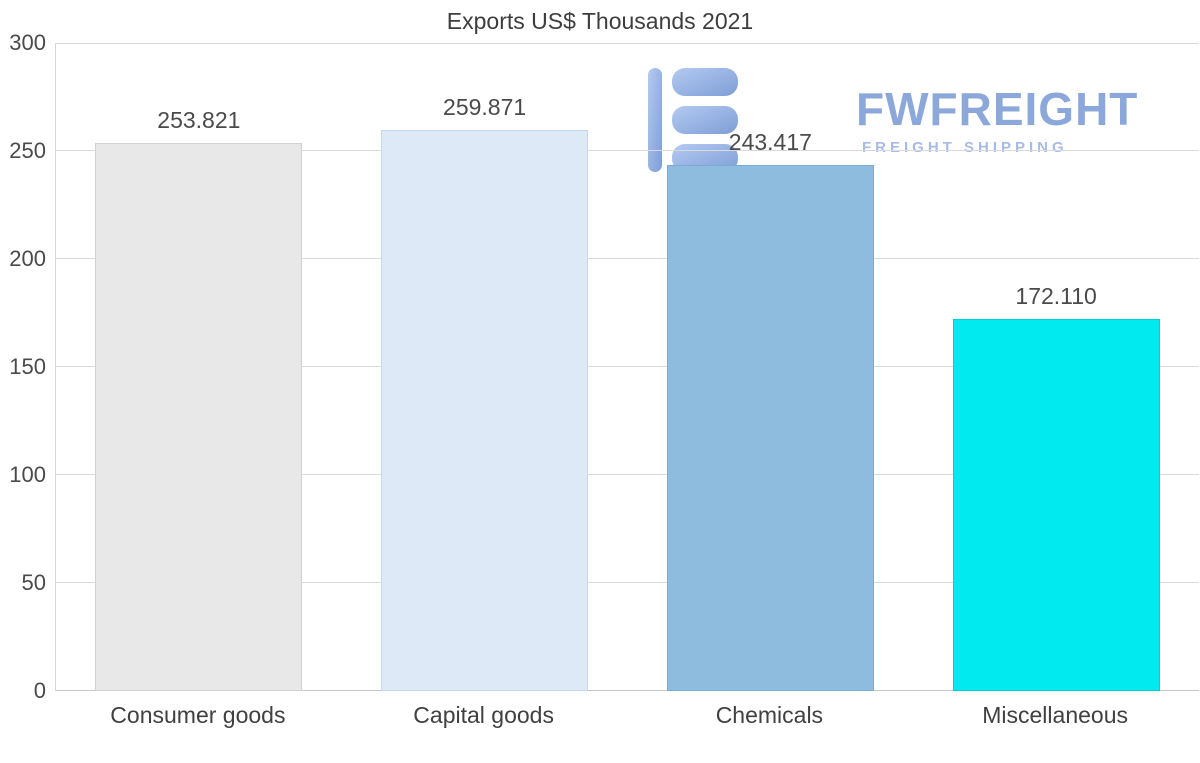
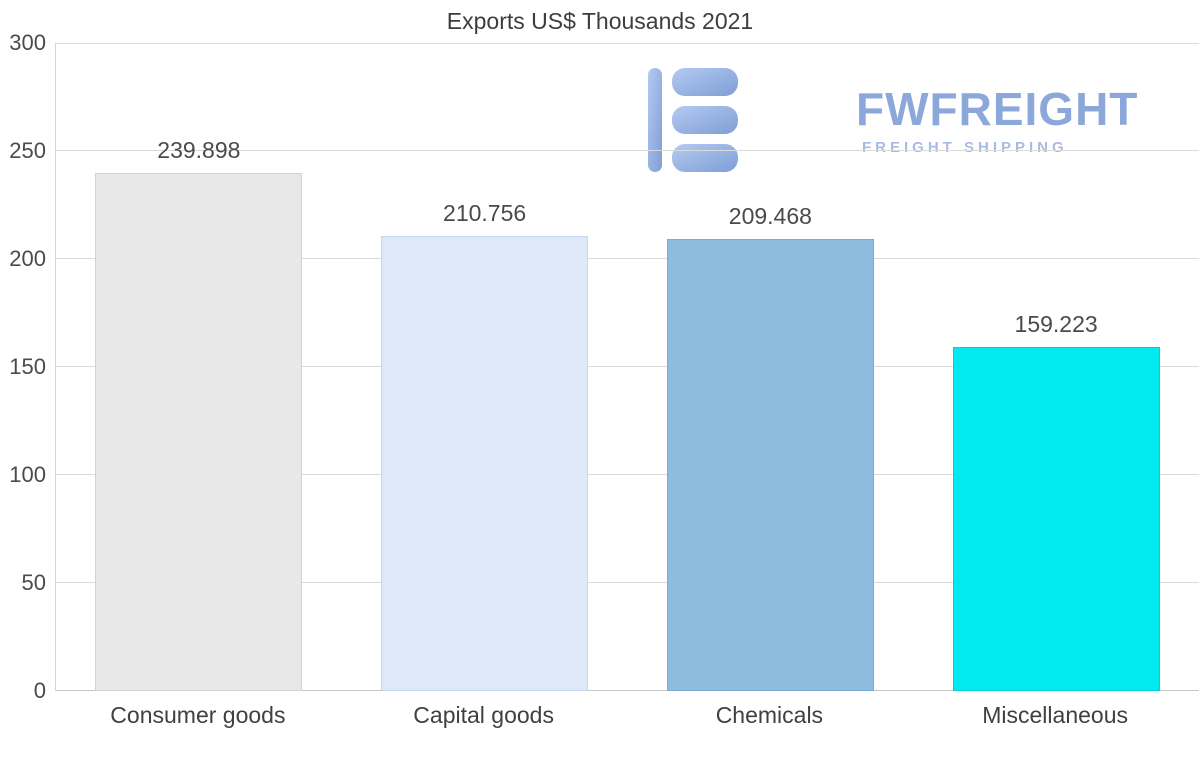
Consumer goods: 253.821 -> 239.898
Capital goods: 259.871 -> 210.756
Chemicals: 243.417 -> 209.468
Miscellaneous: 172.110 -> 159.223
